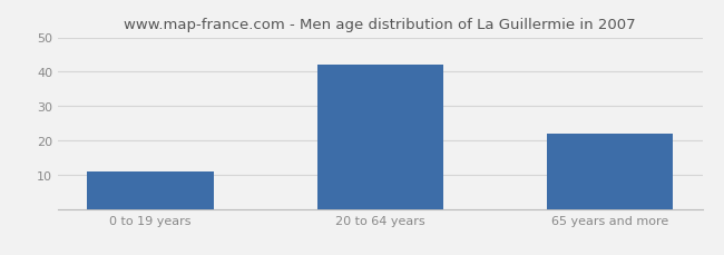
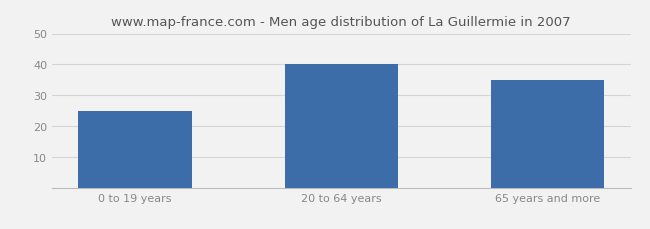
0 to 19 years: 11 -> 25
20 to 64 years: 42 -> 40
65 years and more: 22 -> 35
